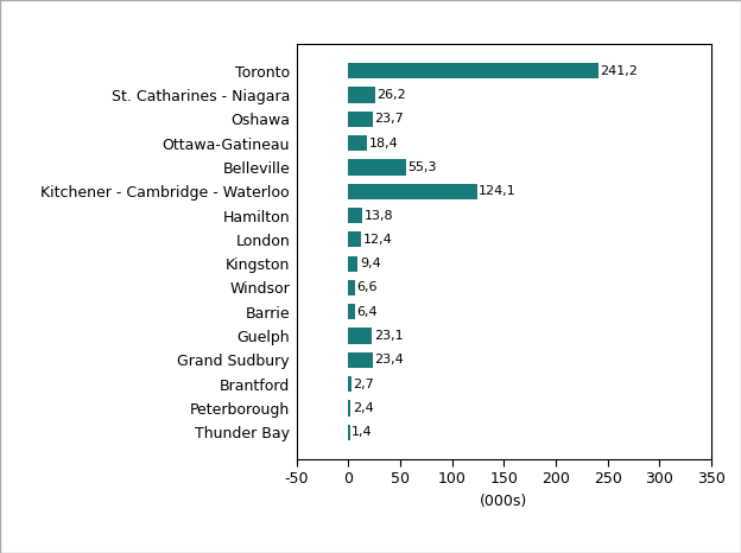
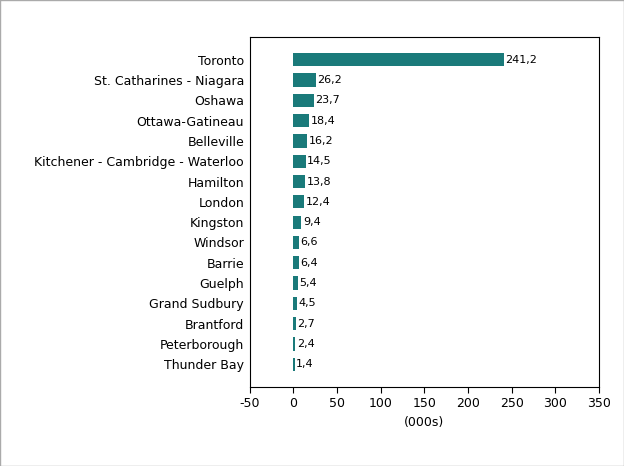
Belleville: 55,3 -> 16,2
Kitchener - Cambridge - Waterloo: 124,1 -> 14,5
Guelph: 23,1 -> 5,4
Grand Sudbury: 23,4 -> 4,5
